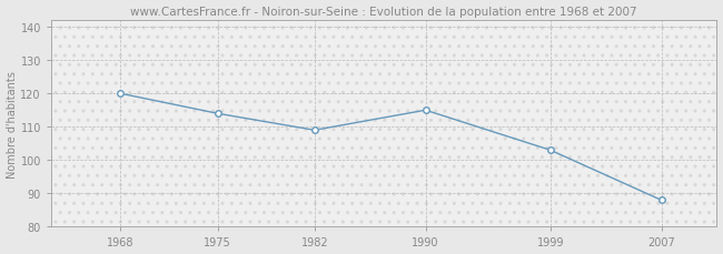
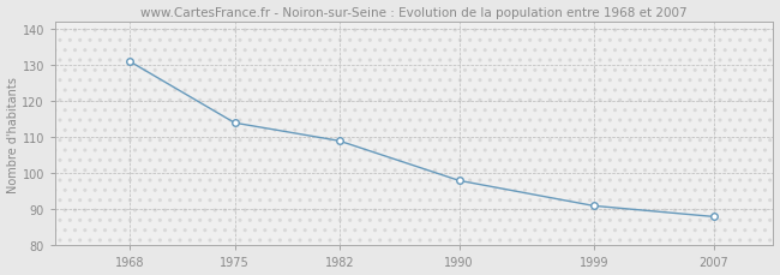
1968: 120 -> 131
1990: 115 -> 98
1999: 103 -> 91
